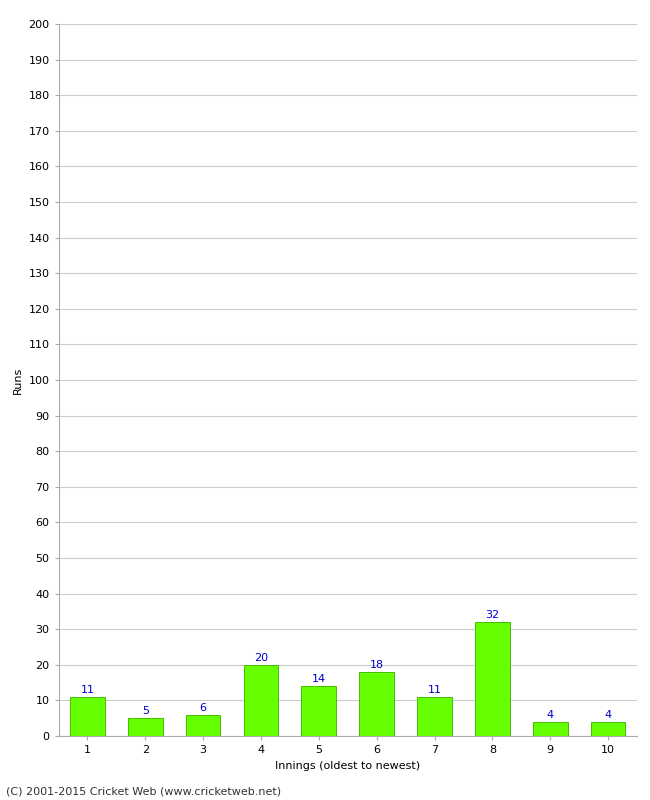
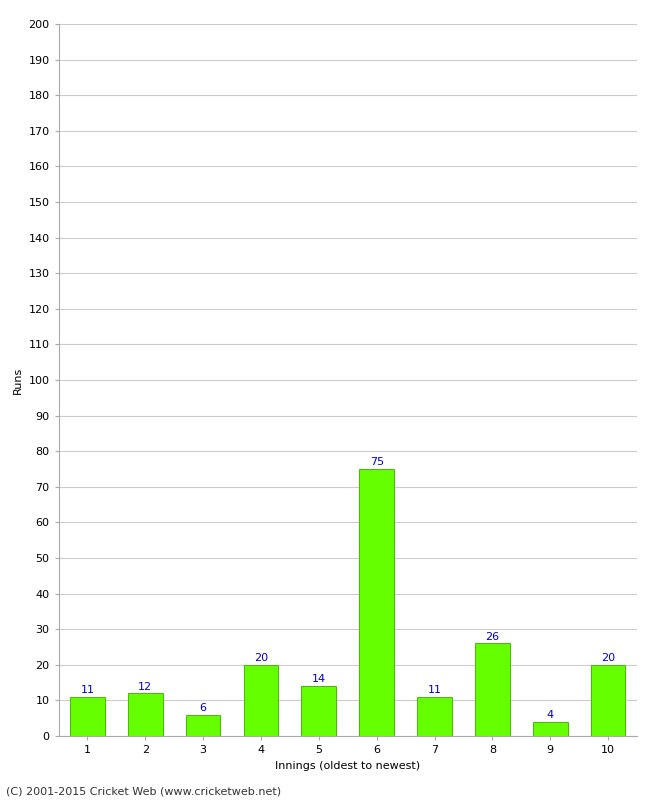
2: 5 -> 12
6: 18 -> 75
8: 32 -> 26
10: 4 -> 20
